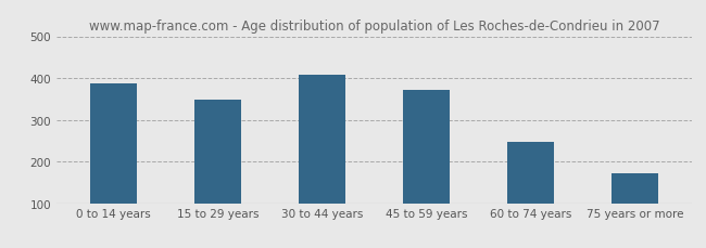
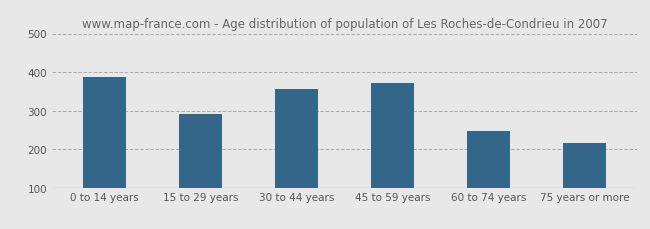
15 to 29 years: 347 -> 290
30 to 44 years: 408 -> 355
75 years or more: 172 -> 215
